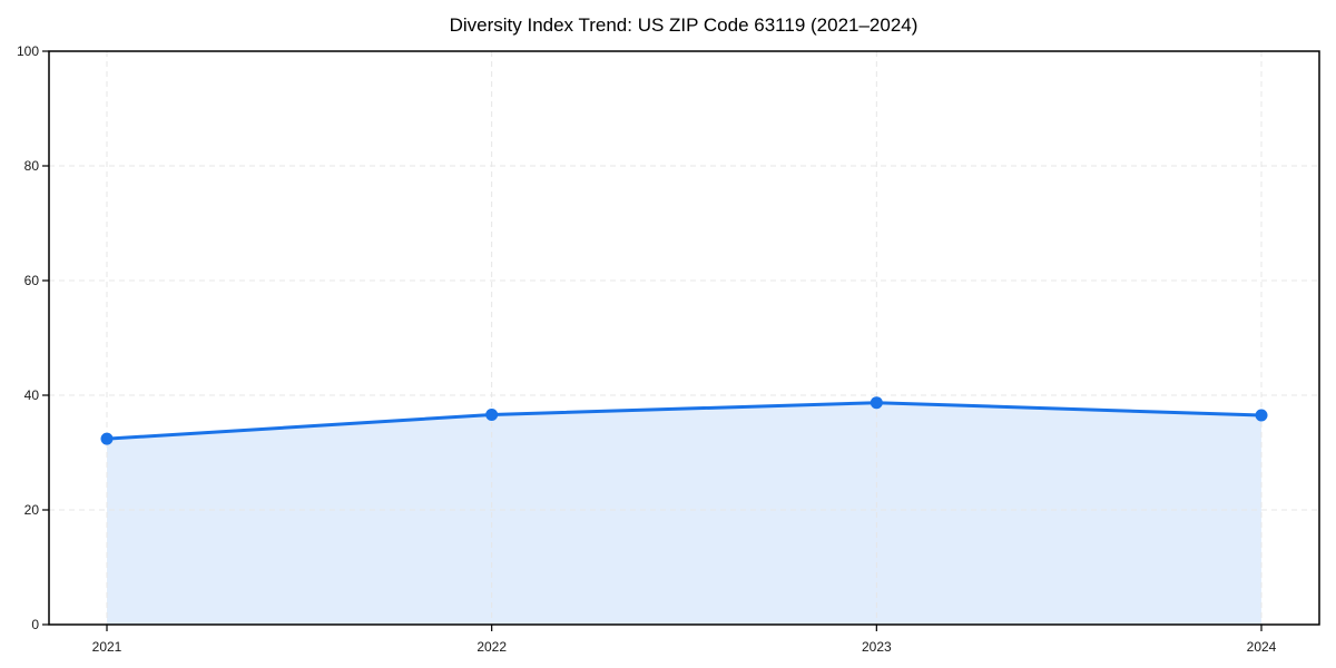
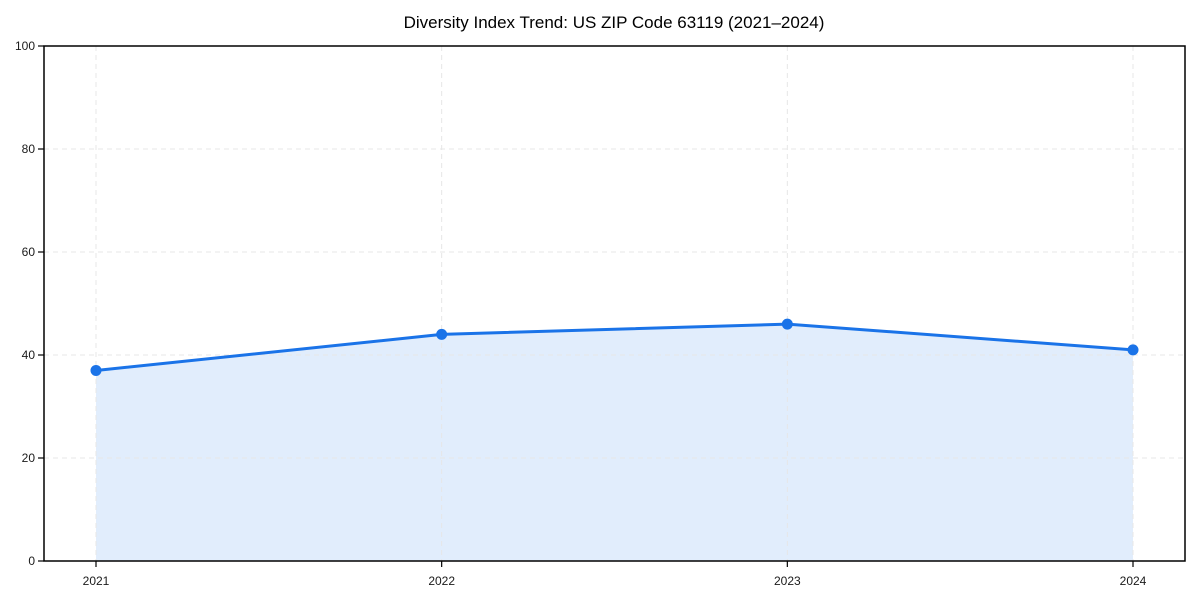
2021: 32 -> 37
2022: 37 -> 44
2023: 39 -> 46
2024: 36 -> 41
